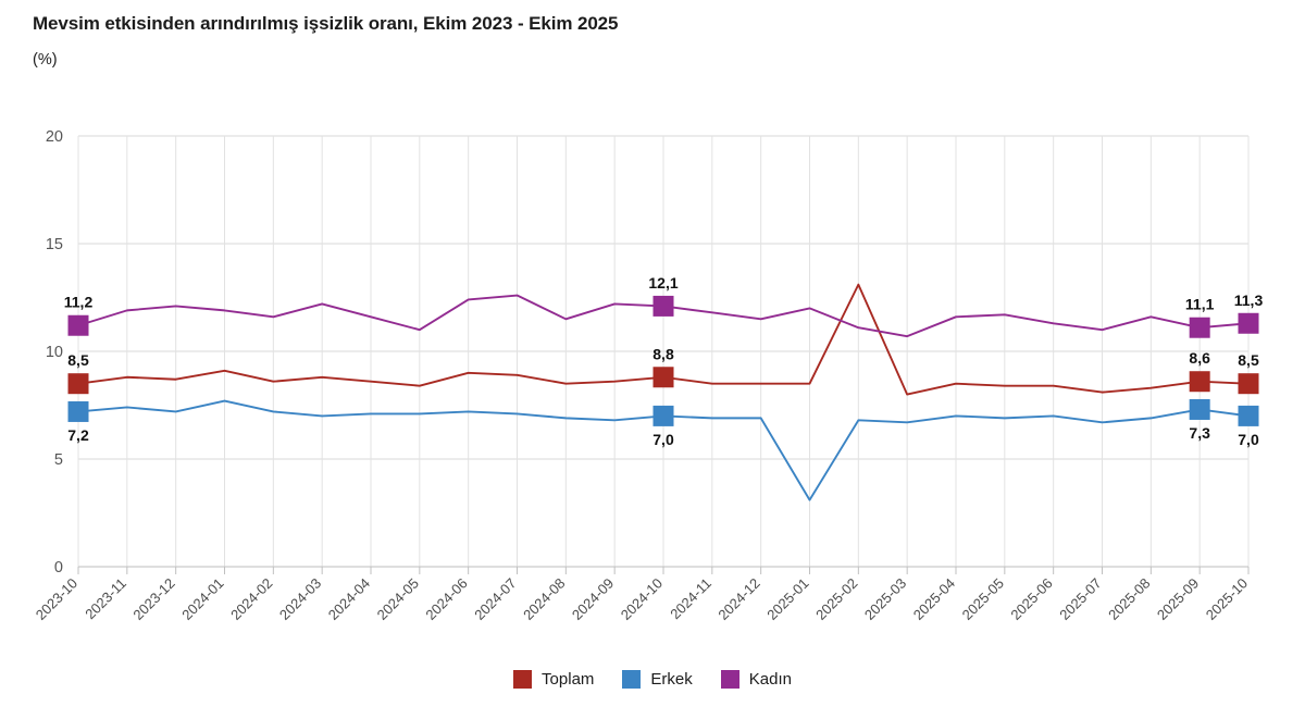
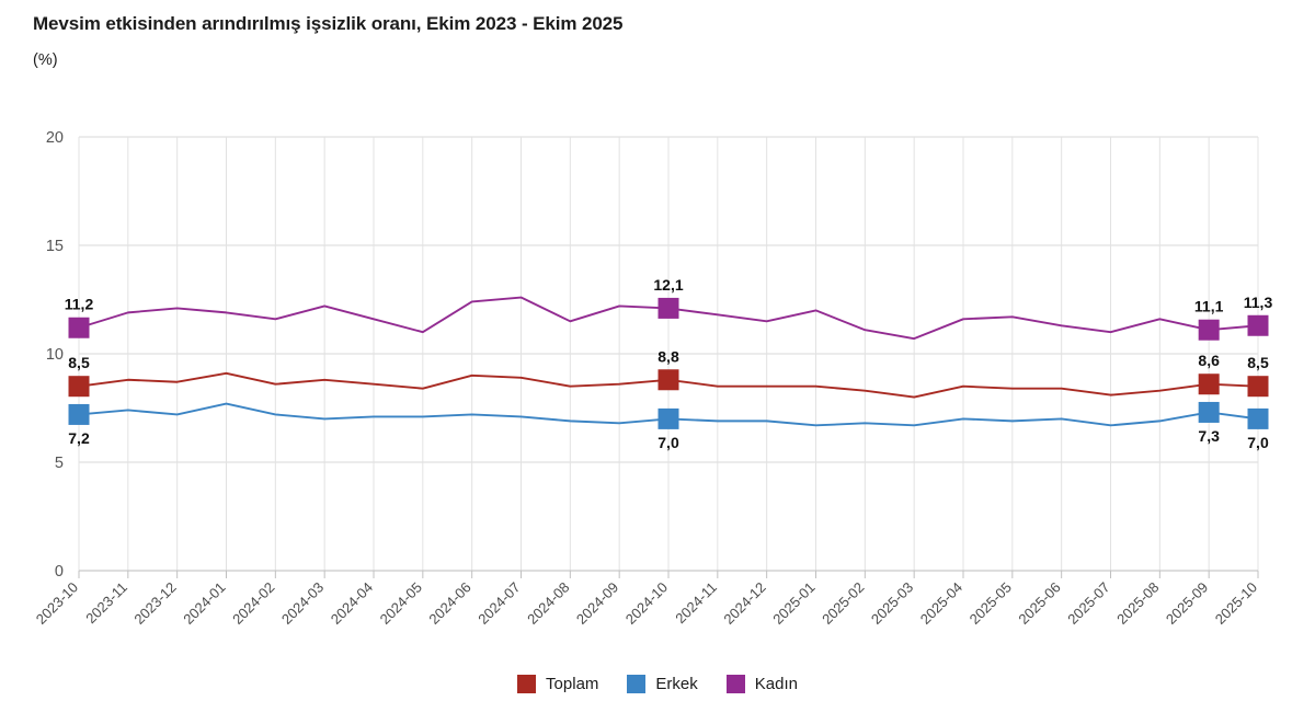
Erkek/2025-01: 3.1 -> 6.7
Toplam/2025-02: 13.1 -> 8.3
